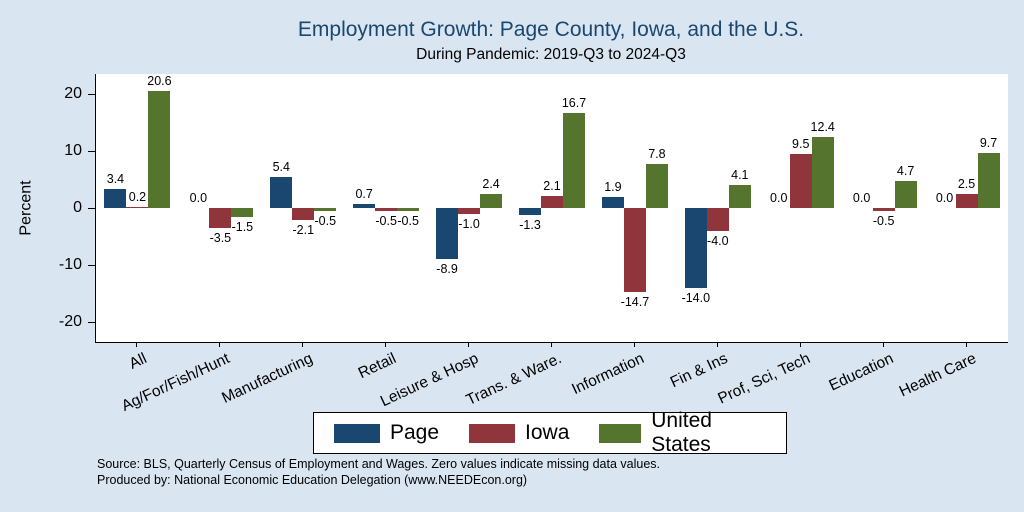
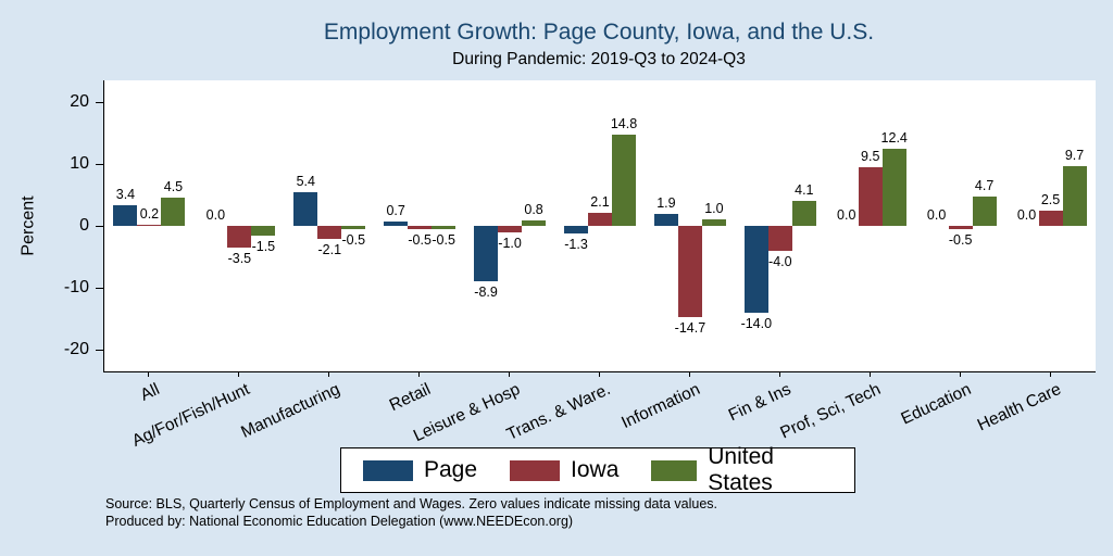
United States/All: 20.6 -> 4.5
United States/Leisure & Hosp: 2.4 -> 0.8
United States/Trans. & Ware.: 16.7 -> 14.8
United States/Information: 7.8 -> 1.0
